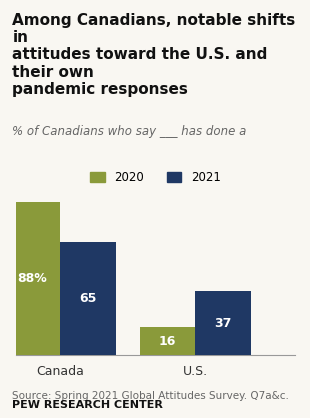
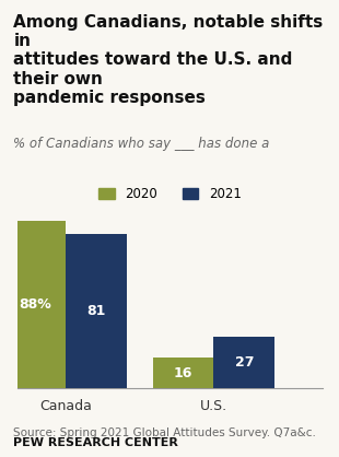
2021/Canada: 65 -> 81
2021/U.S.: 37 -> 27
